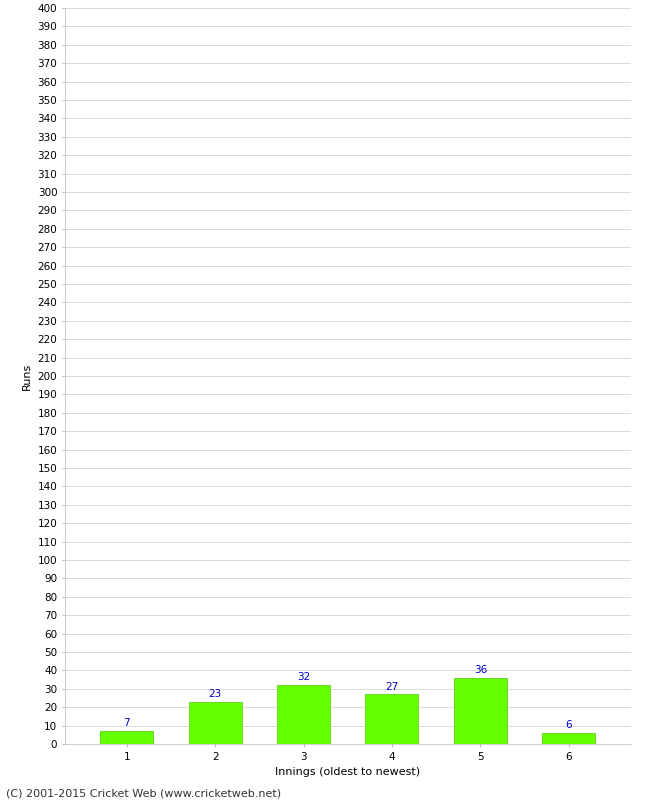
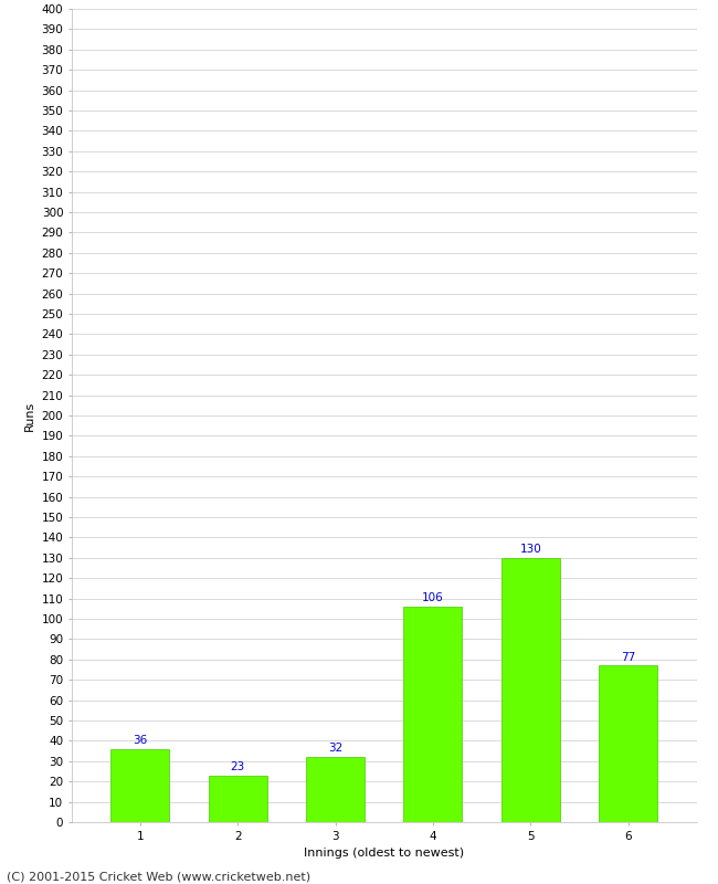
1: 7 -> 36
4: 27 -> 106
5: 36 -> 130
6: 6 -> 77
